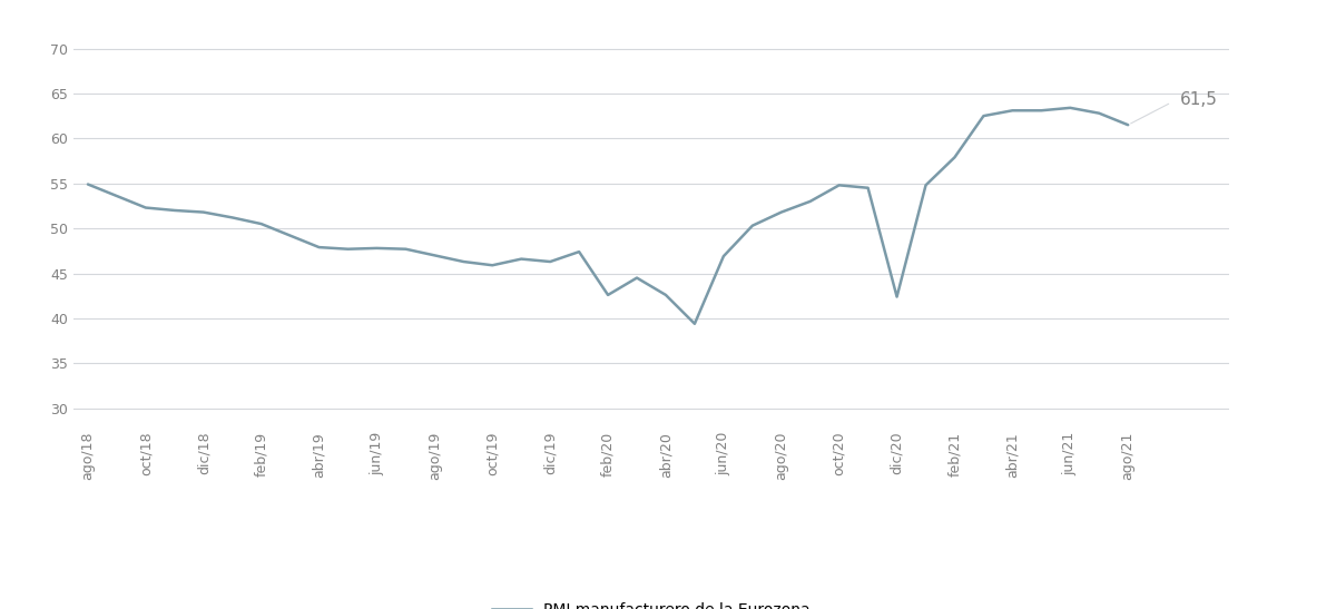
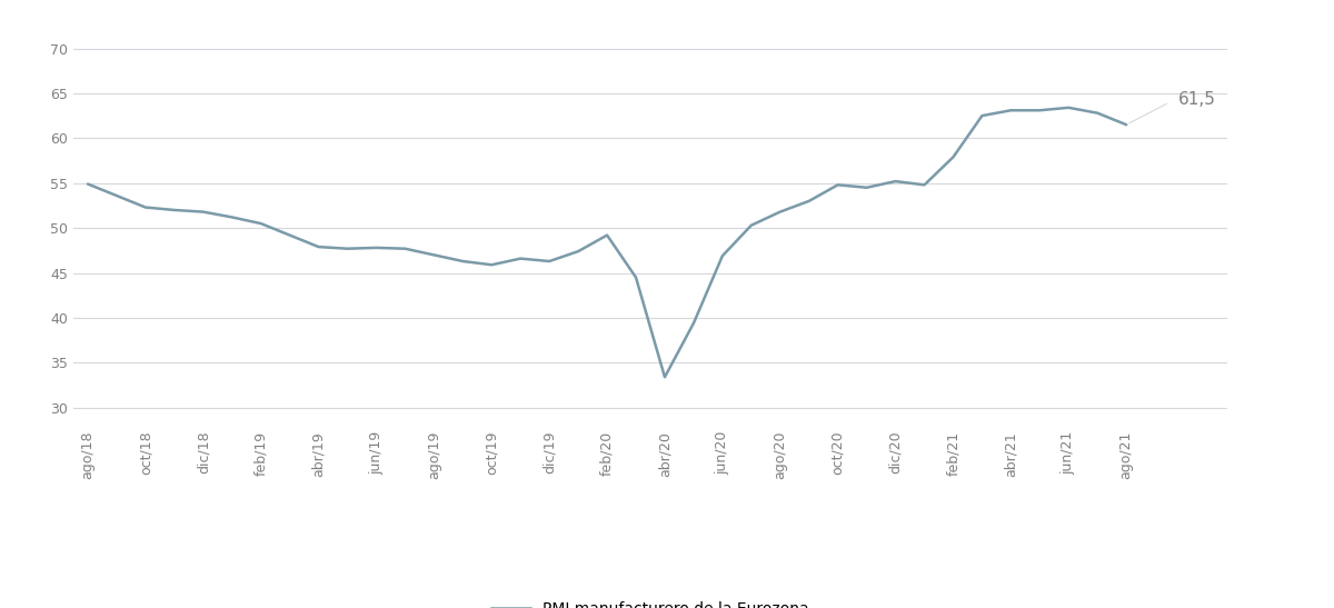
feb/20: 42.6 -> 49.2
abr/20: 42.6 -> 33.4
dic/20: 42.4 -> 55.2
